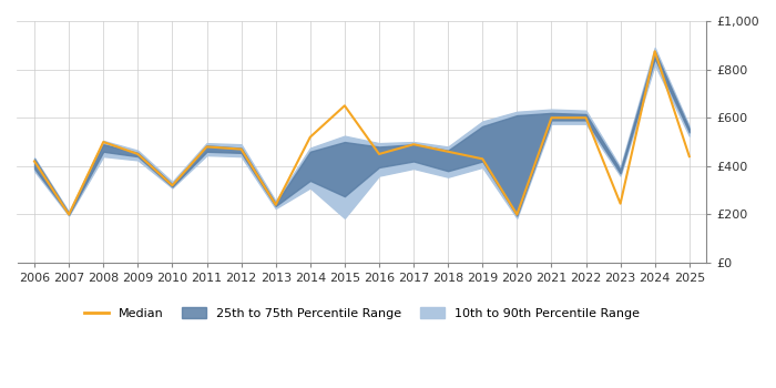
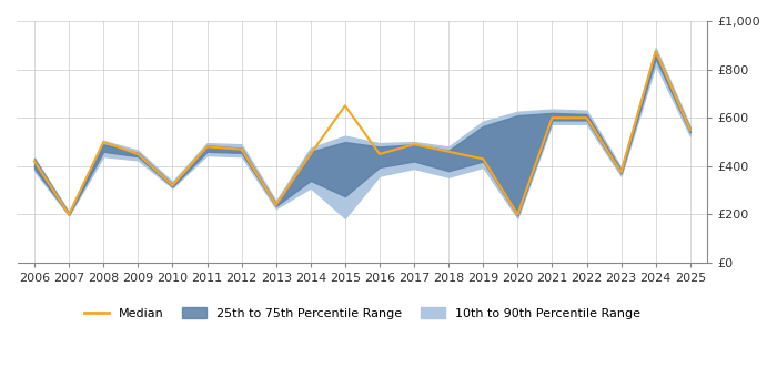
Median/2014: £520 -> £450
Median/2023: £245 -> £375
Median/2025: £440 -> £550
